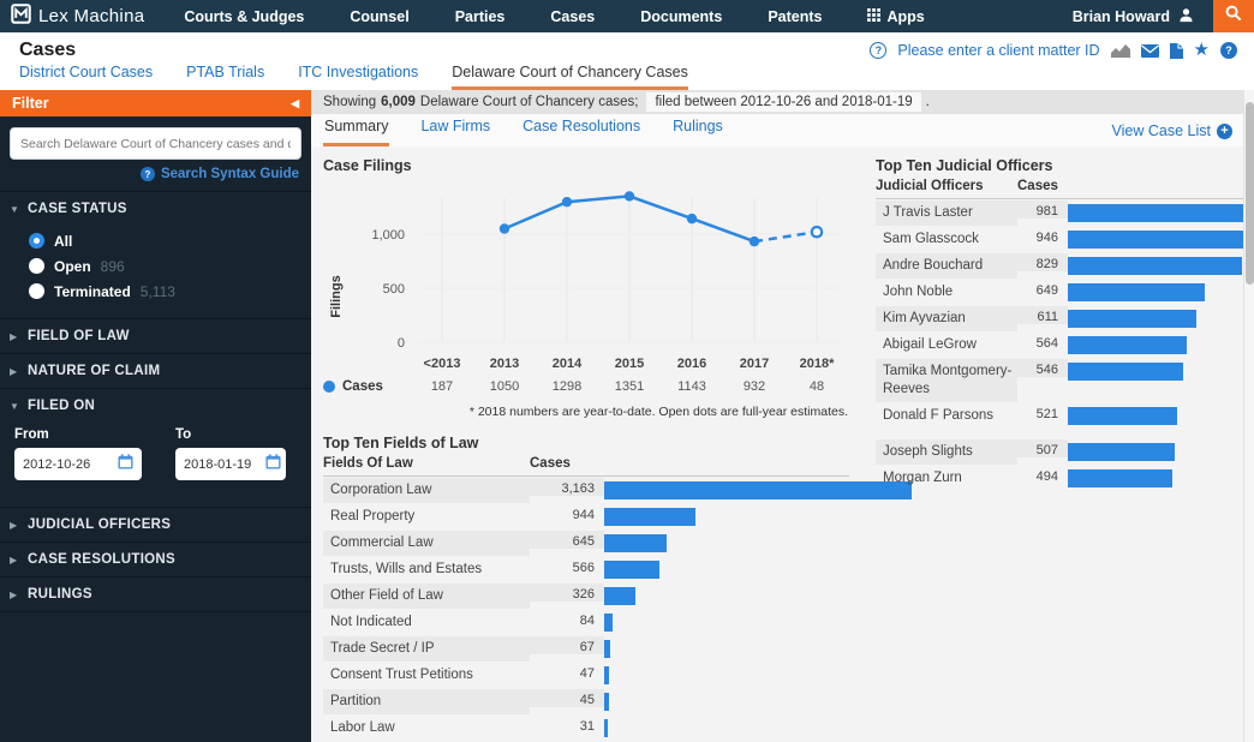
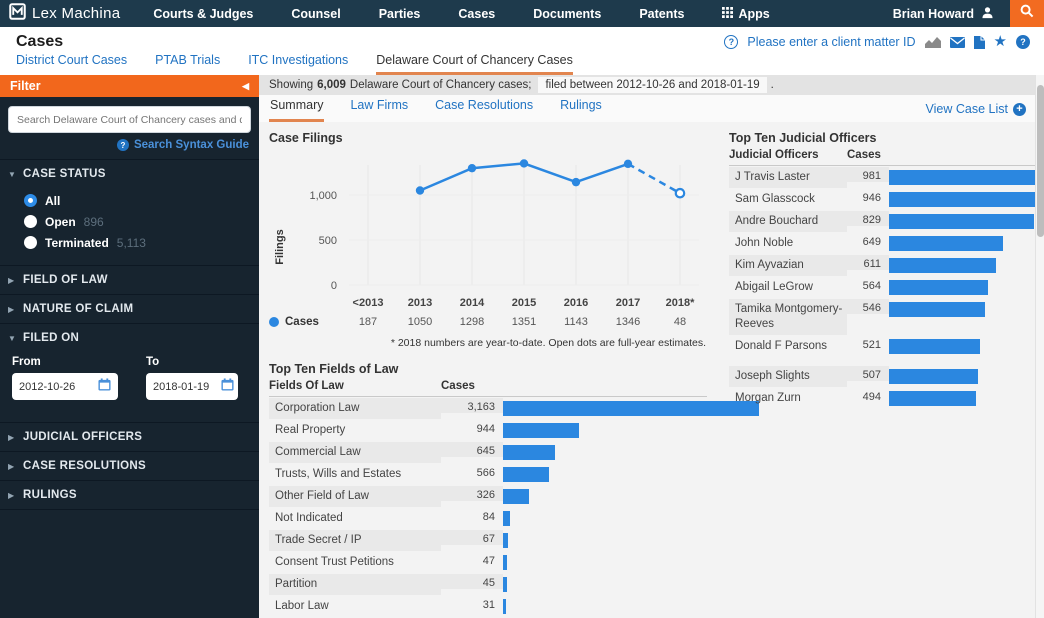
Case Filings/2017: 932 -> 1346
